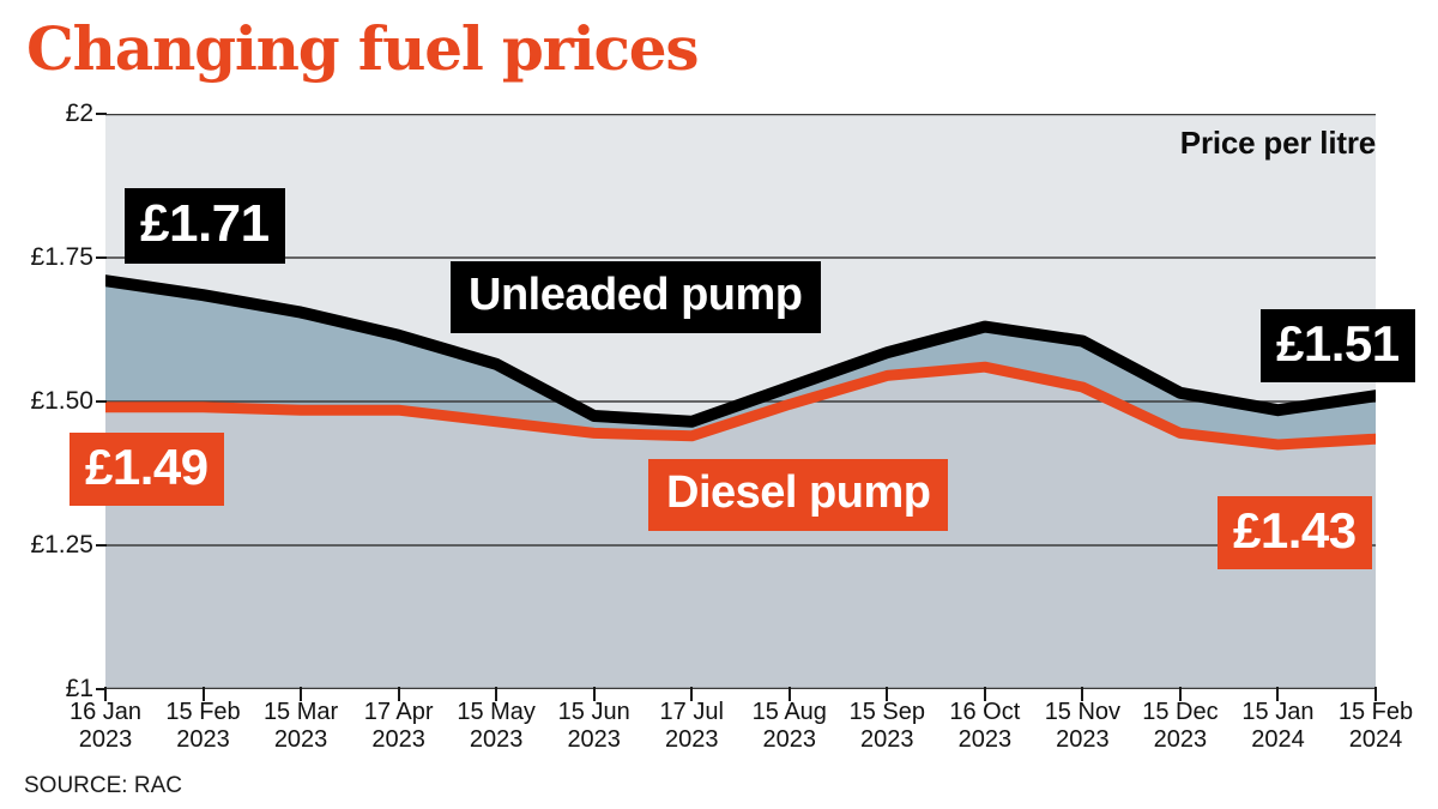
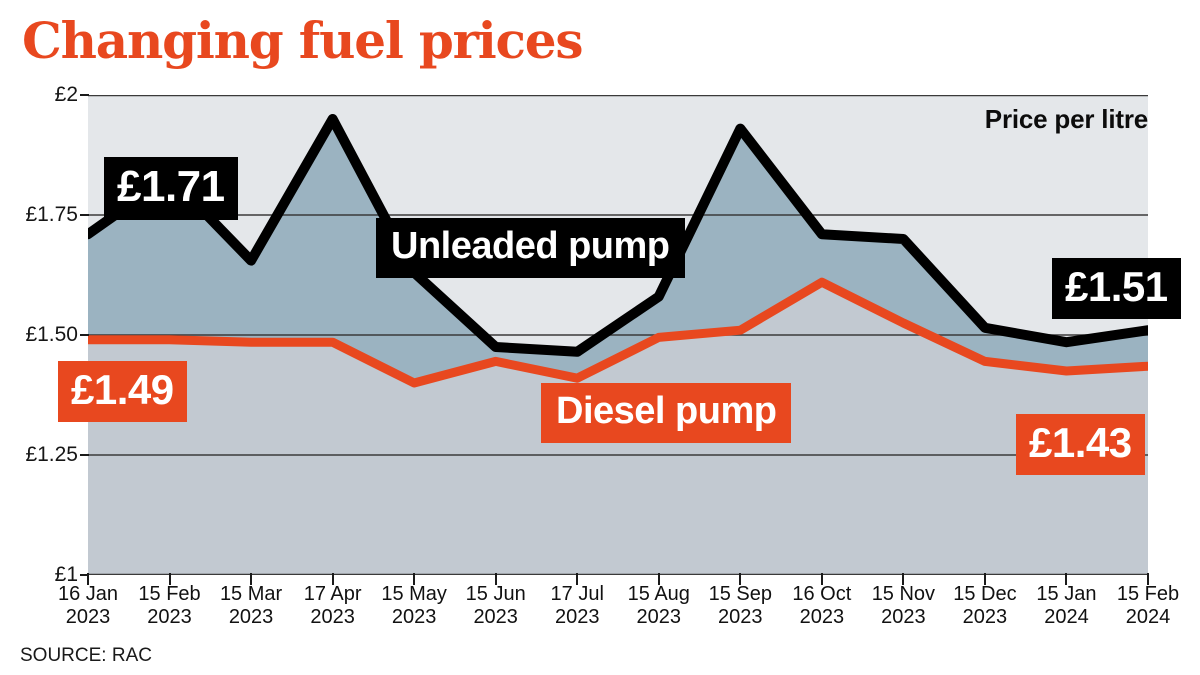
Unleaded pump/15 Feb 2023: £1.69 -> £1.83
Unleaded pump/17 Apr 2023: £1.61 -> £1.95
Unleaded pump/15 May 2023: £1.56 -> £1.63
Diesel pump/15 May 2023: £1.47 -> £1.40
Diesel pump/17 Jul 2023: £1.44 -> £1.41
Unleaded pump/15 Aug 2023: £1.52 -> £1.58
Unleaded pump/15 Sep 2023: £1.58 -> £1.93
Diesel pump/15 Sep 2023: £1.54 -> £1.51
Unleaded pump/16 Oct 2023: £1.63 -> £1.71
Diesel pump/16 Oct 2023: £1.56 -> £1.61
Unleaded pump/15 Nov 2023: £1.60 -> £1.70
